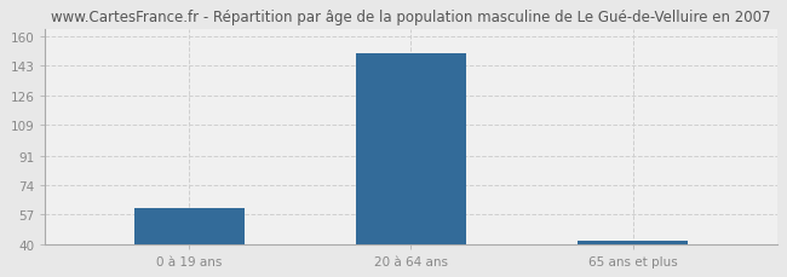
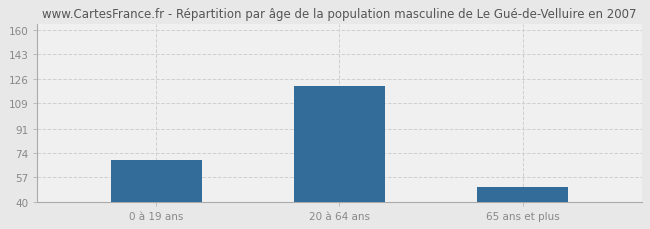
0 à 19 ans: 61 -> 69
20 à 64 ans: 150 -> 121
65 ans et plus: 42 -> 50
